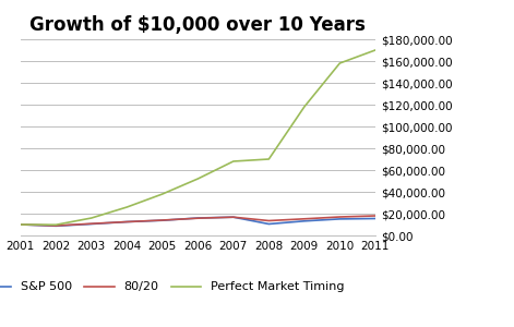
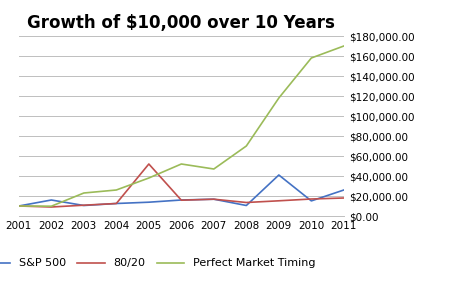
S&P 500/2002: $9,000 -> $16,000
Perfect Market Timing/2003: $16,000 -> $23,000
80/20/2005: $14,000 -> $52,000
Perfect Market Timing/2007: $68,000 -> $47,000
S&P 500/2009: $13,000 -> $41,000
S&P 500/2011: $16,000 -> $26,000
